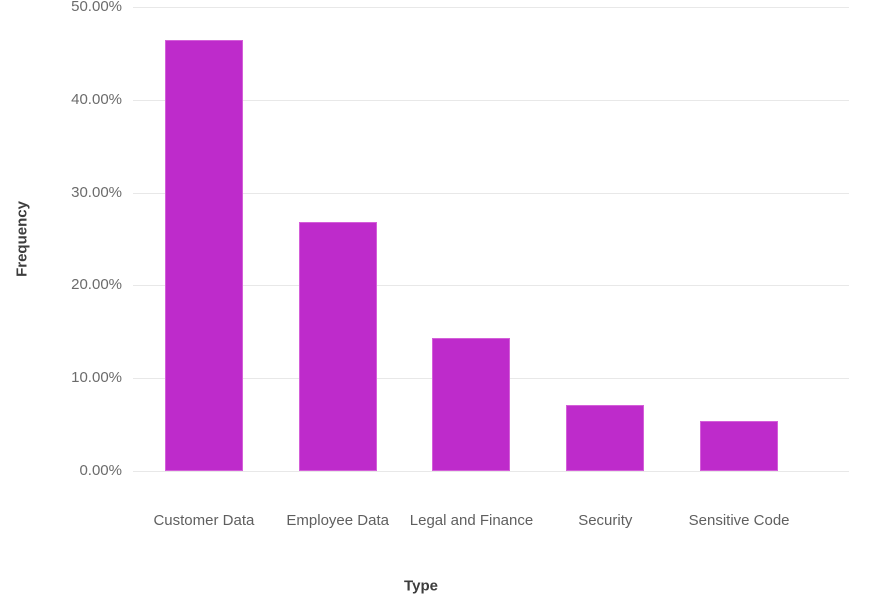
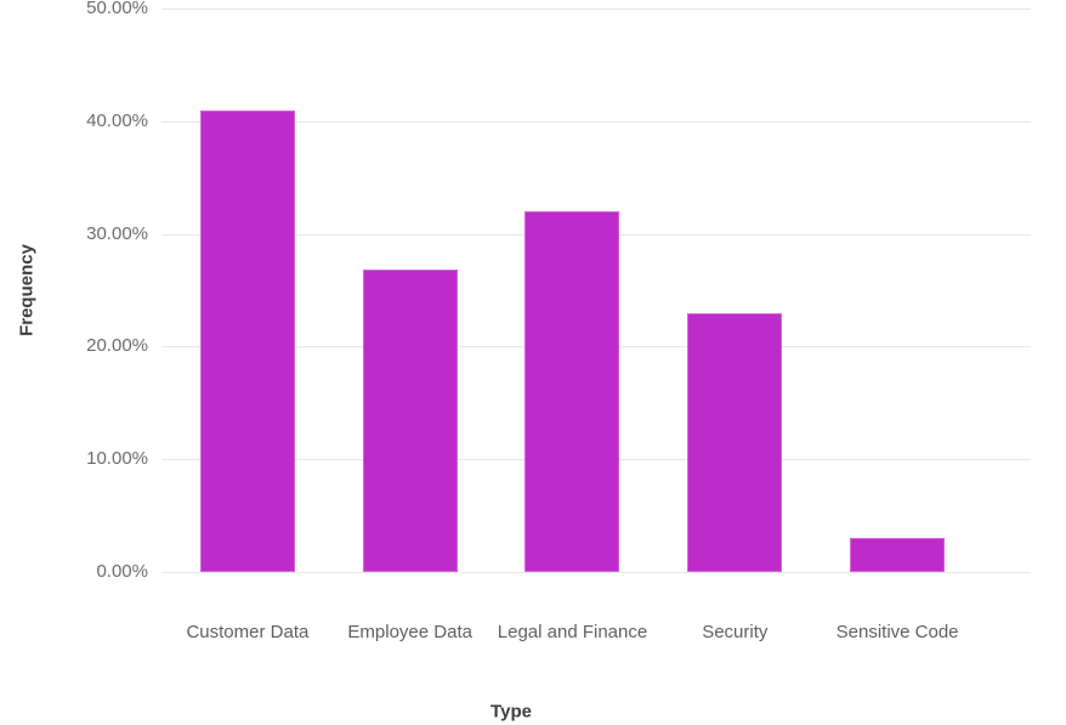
Customer Data: 46% -> 41%
Legal and Finance: 14% -> 32%
Security: 7% -> 23%
Sensitive Code: 5% -> 3%
